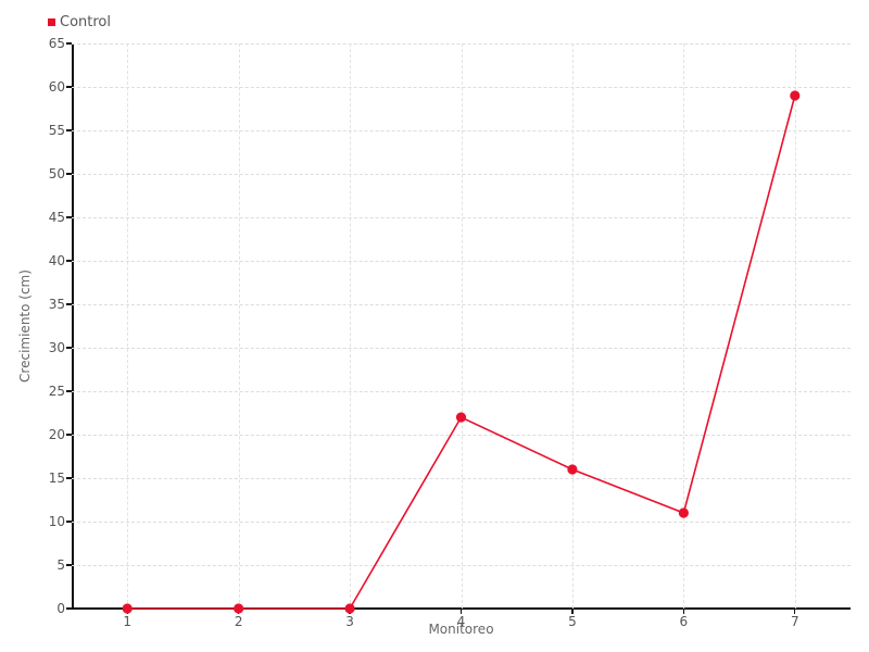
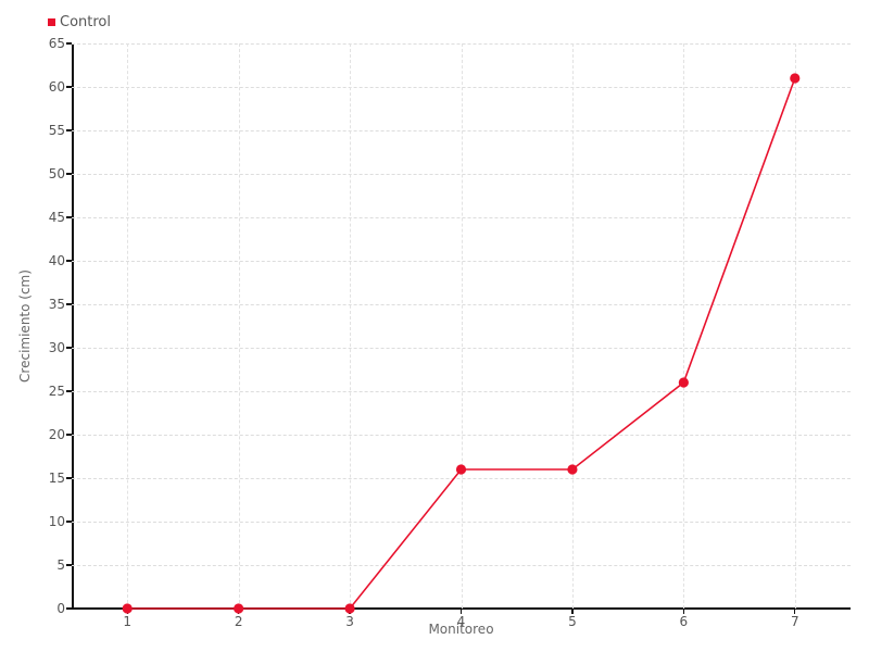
4: 22 -> 16
6: 11 -> 26
7: 59 -> 61
